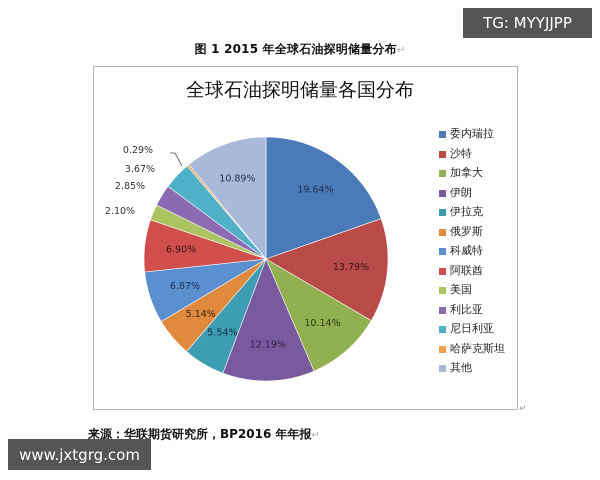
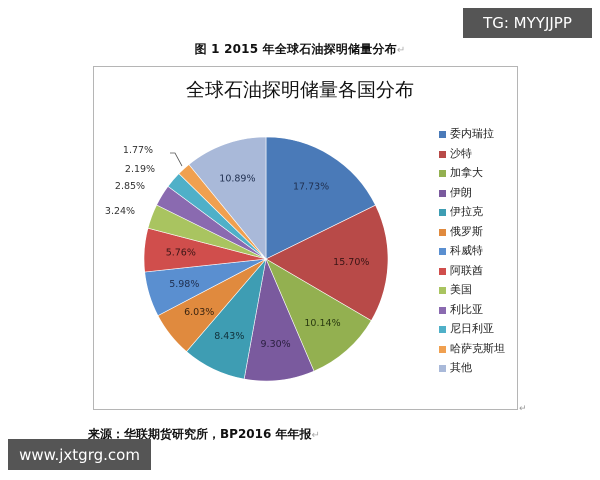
委内瑞拉: 19.64% -> 17.73%
沙特: 13.79% -> 15.70%
伊朗: 12.19% -> 9.30%
伊拉克: 5.54% -> 8.43%
俄罗斯: 5.14% -> 6.03%
科威特: 6.87% -> 5.98%
阿联酋: 6.90% -> 5.76%
美国: 2.10% -> 3.24%
尼日利亚: 3.67% -> 2.19%
哈萨克斯坦: 0.29% -> 1.77%
